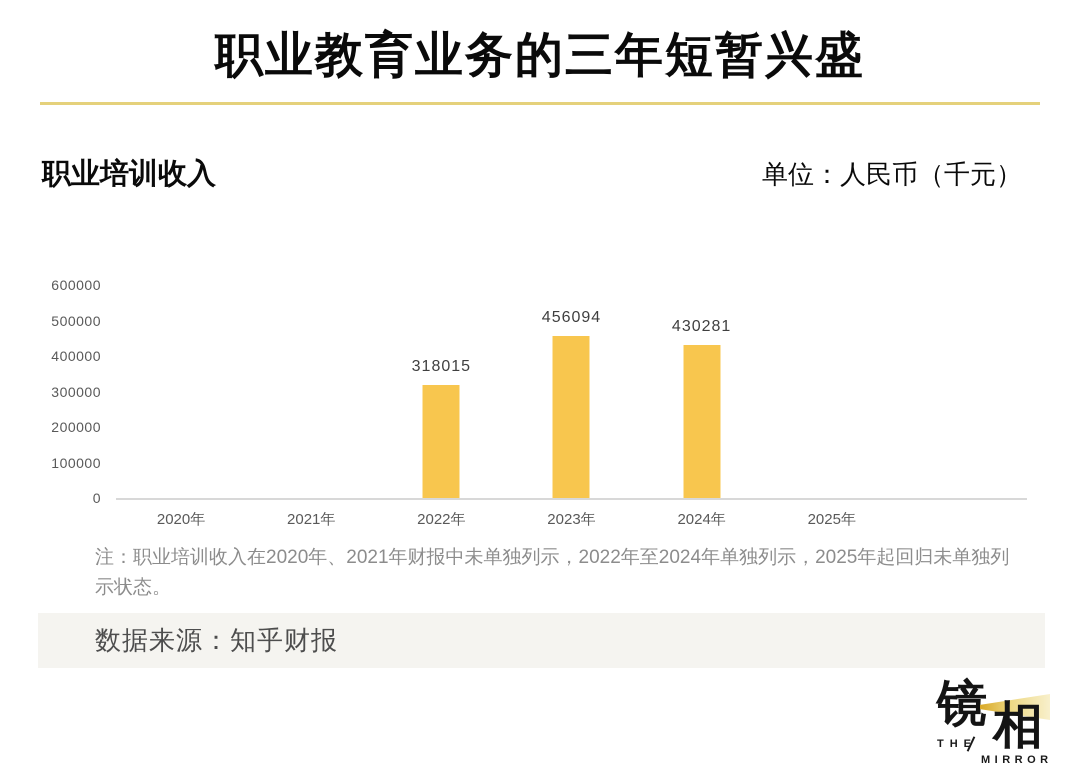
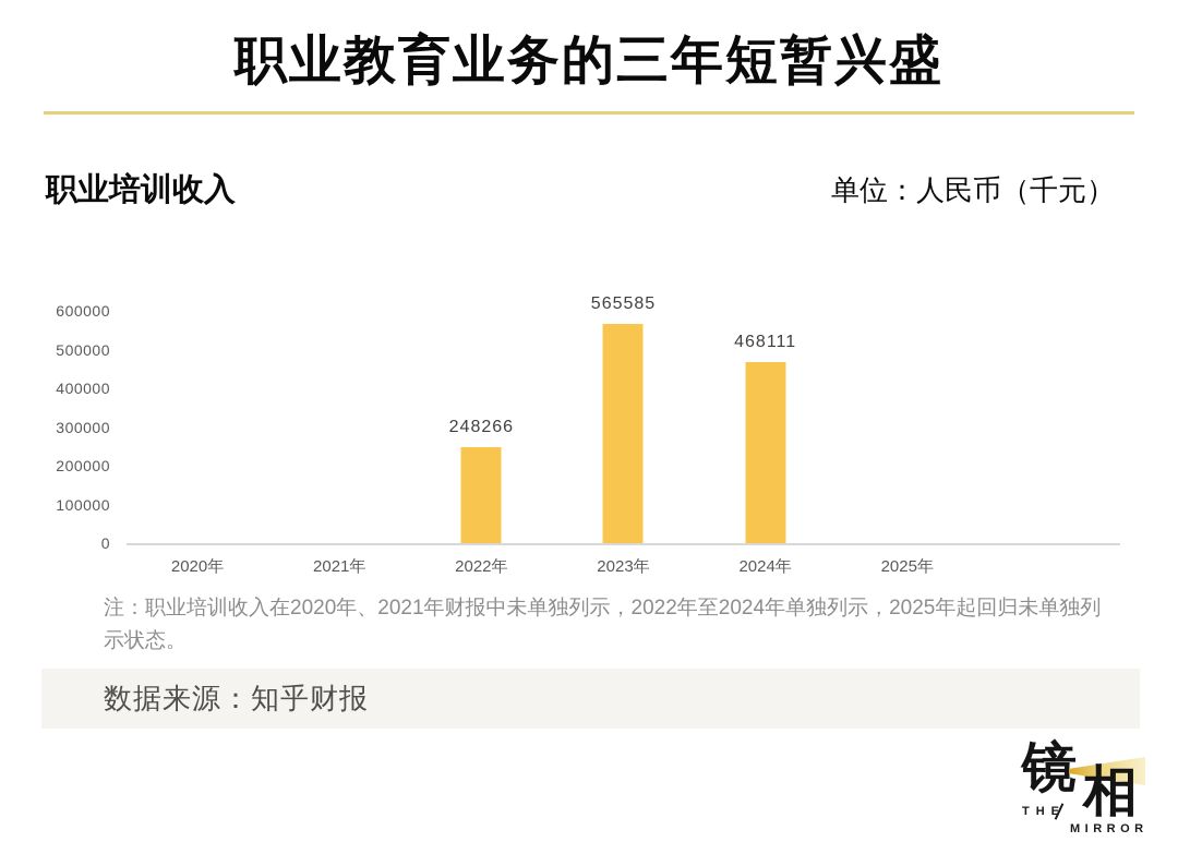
2022年: 318015 -> 248266
2023年: 456094 -> 565585
2024年: 430281 -> 468111
